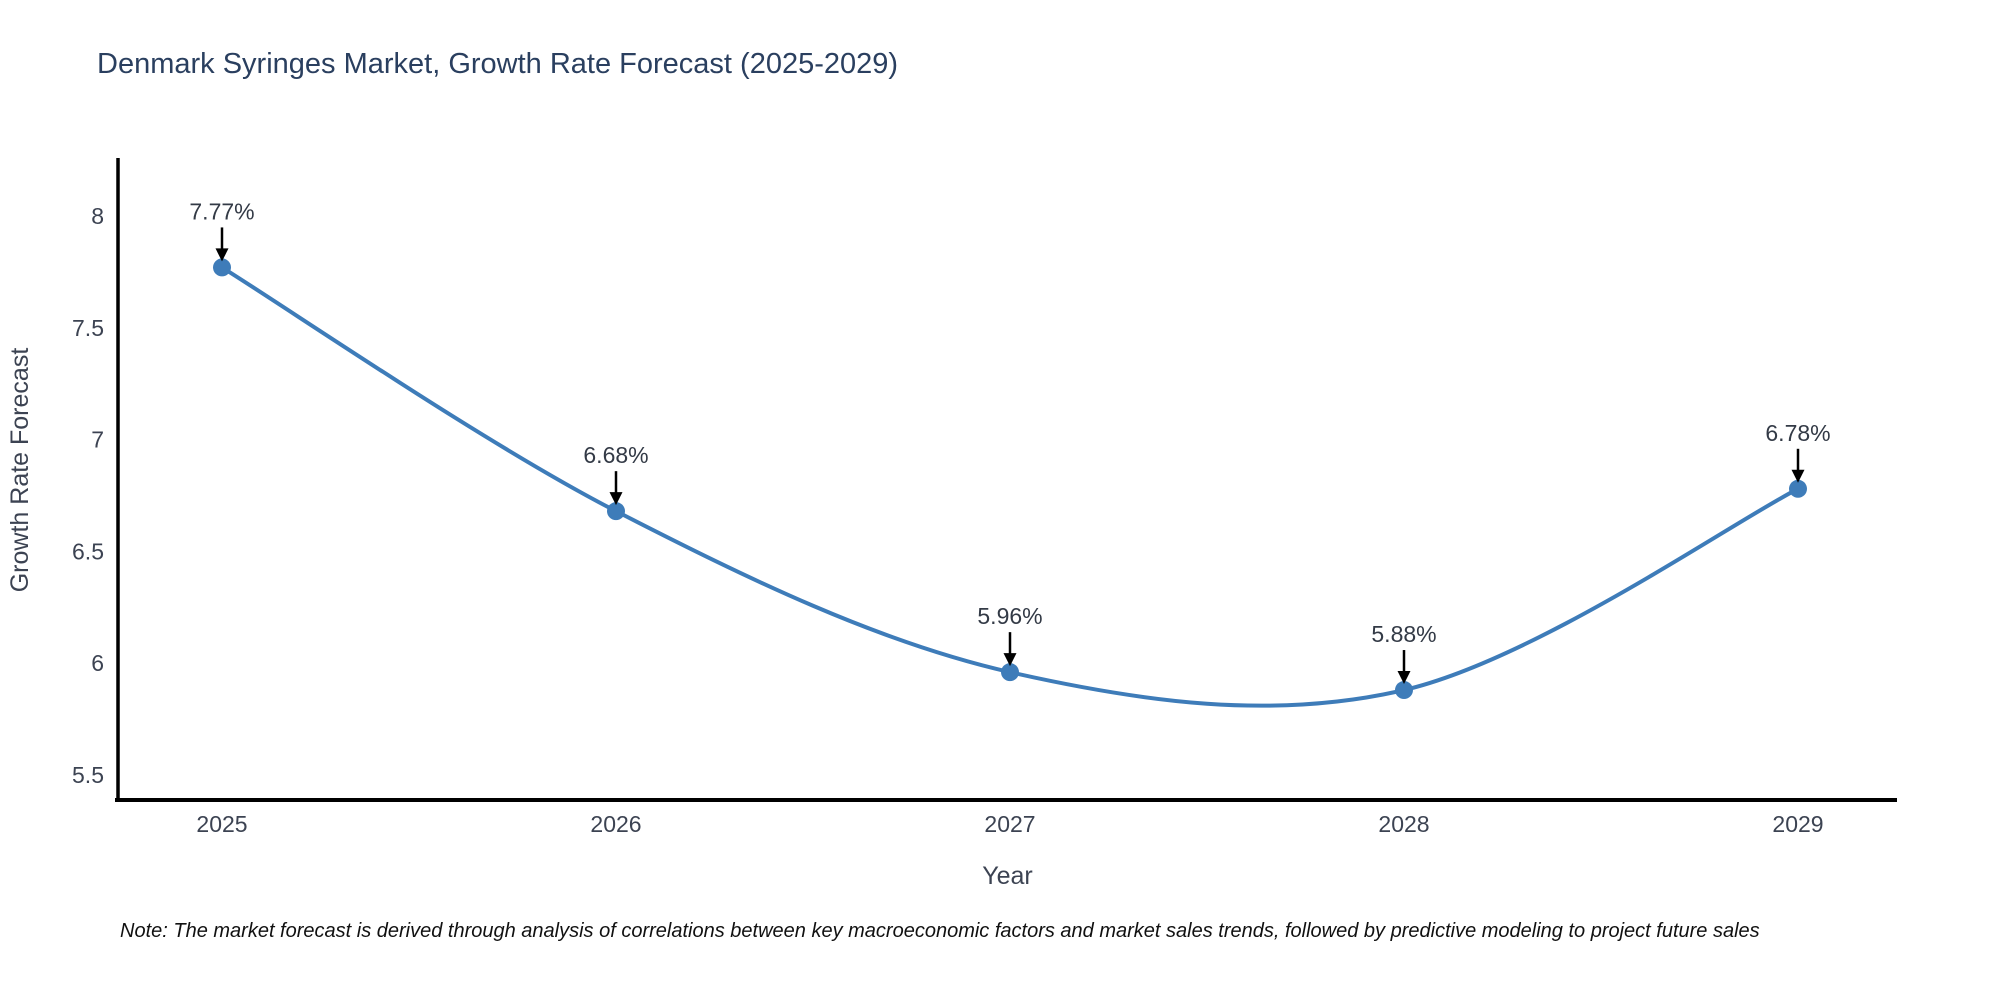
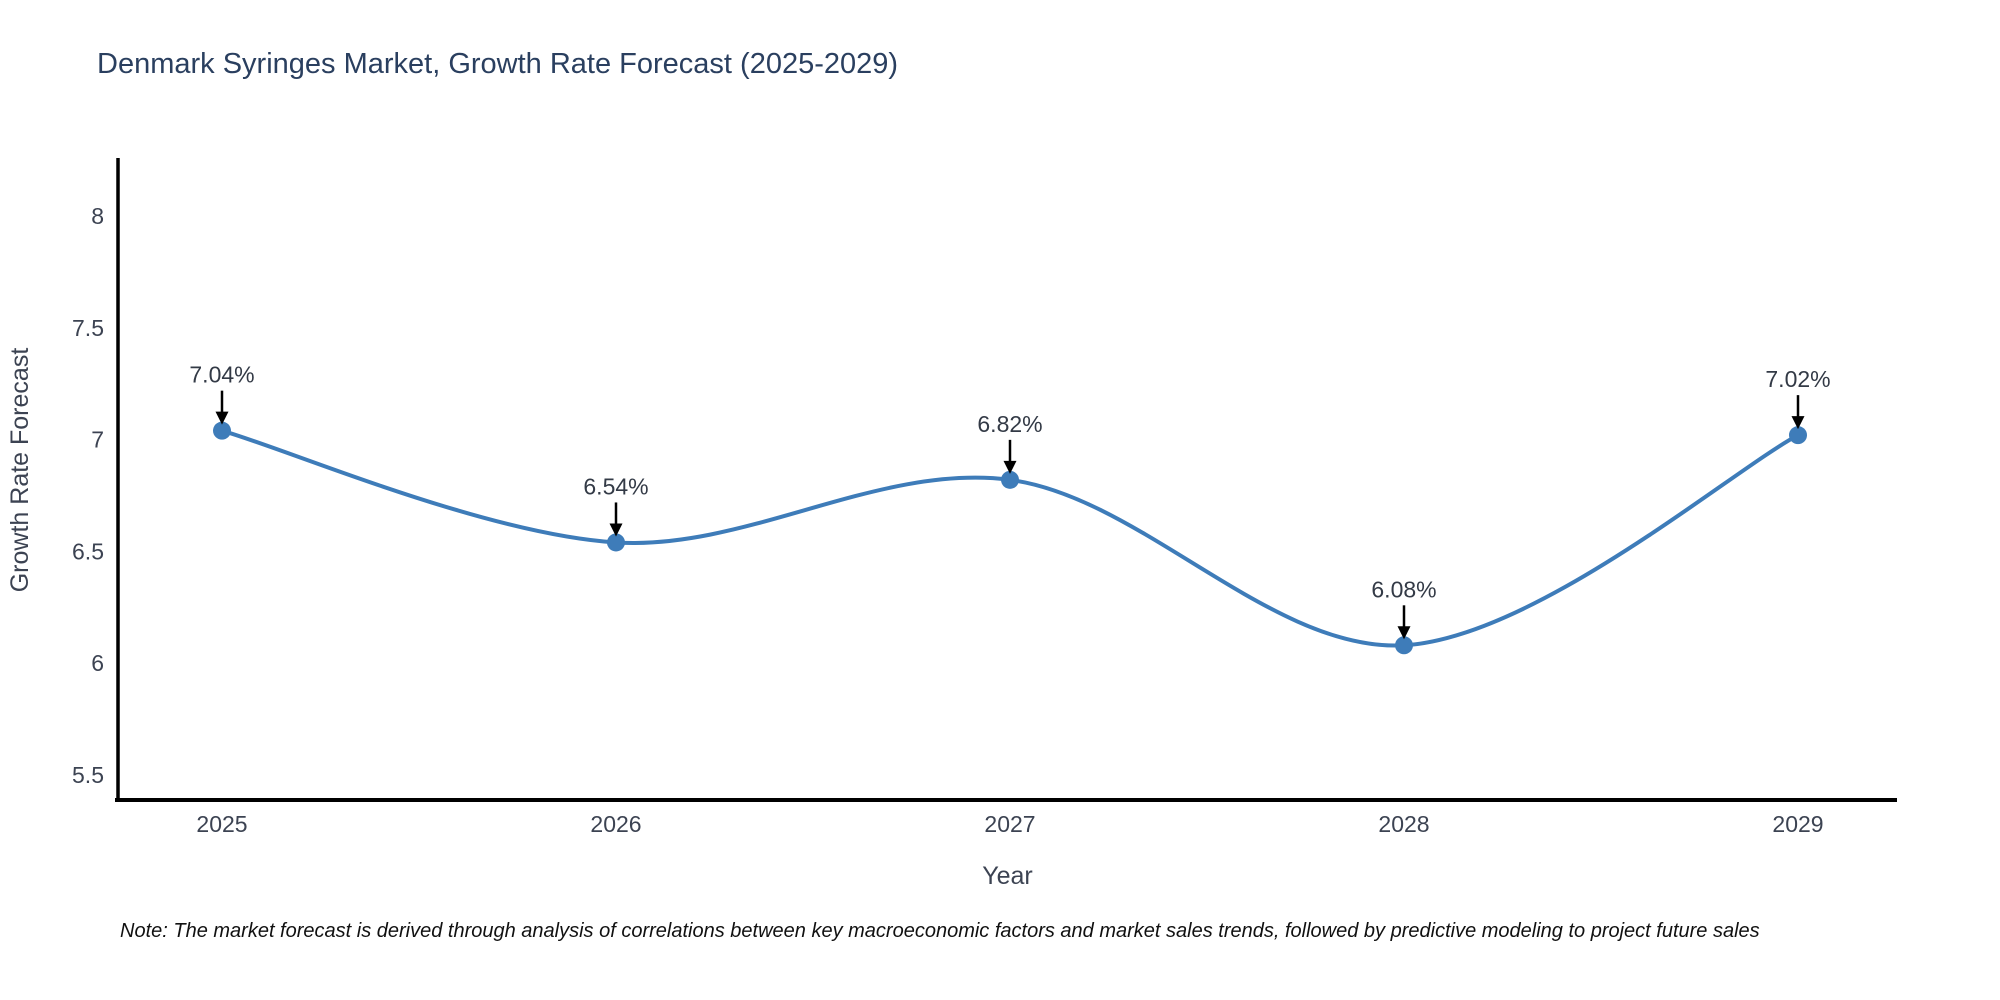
2025: 7.77% -> 7.04%
2026: 6.68% -> 6.54%
2027: 5.96% -> 6.82%
2028: 5.88% -> 6.08%
2029: 6.78% -> 7.02%
